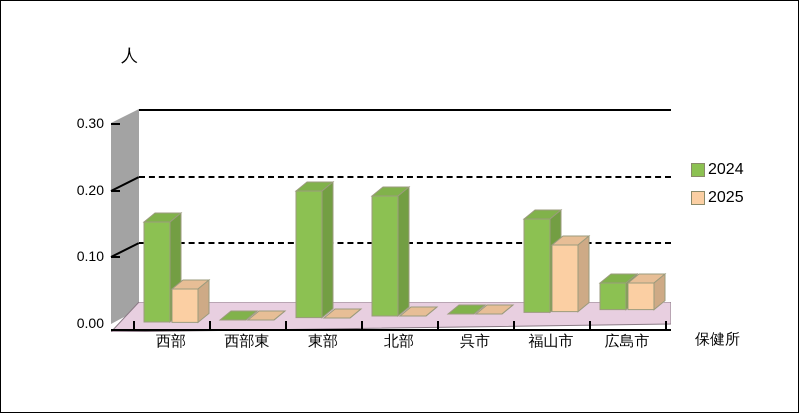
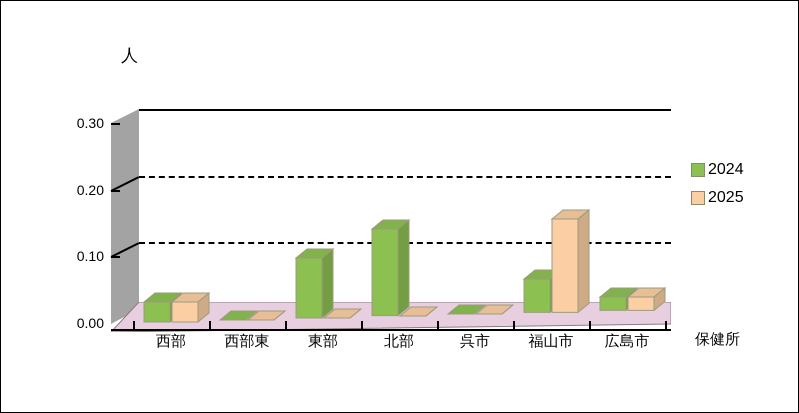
2024/西部: 0.15 -> 0.03
2025/西部: 0.05 -> 0.03
2024/東部: 0.19 -> 0.09
2024/北部: 0.18 -> 0.13
2024/福山市: 0.14 -> 0.05
2025/福山市: 0.10 -> 0.14
2024/広島市: 0.04 -> 0.02
2025/広島市: 0.04 -> 0.02
